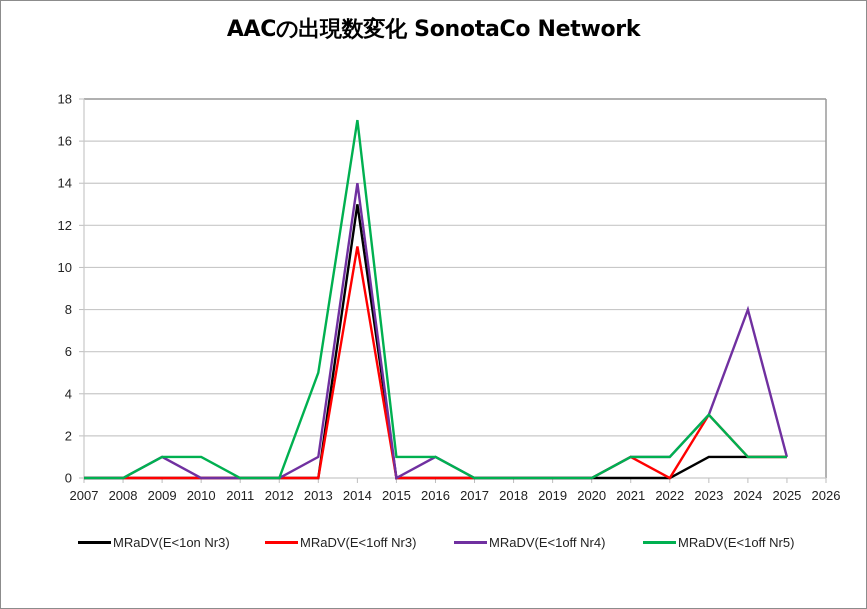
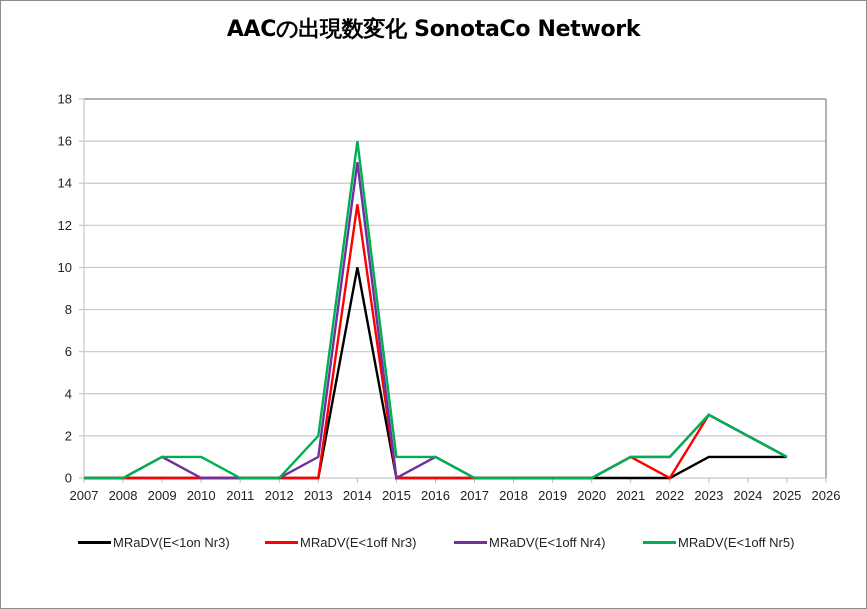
MRaDV(E<1off Nr5)/2013: 5 -> 2
MRaDV(E<1on Nr3)/2014: 13 -> 10
MRaDV(E<1off Nr3)/2014: 11 -> 13
MRaDV(E<1off Nr4)/2014: 14 -> 15
MRaDV(E<1off Nr5)/2014: 17 -> 16
MRaDV(E<1off Nr3)/2024: 1 -> 2
MRaDV(E<1off Nr4)/2024: 8 -> 2
MRaDV(E<1off Nr5)/2024: 1 -> 2
